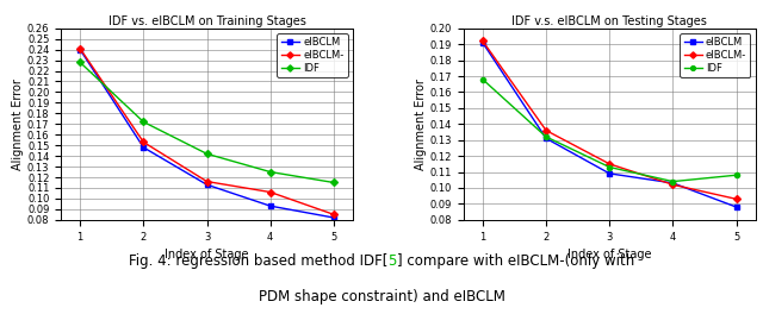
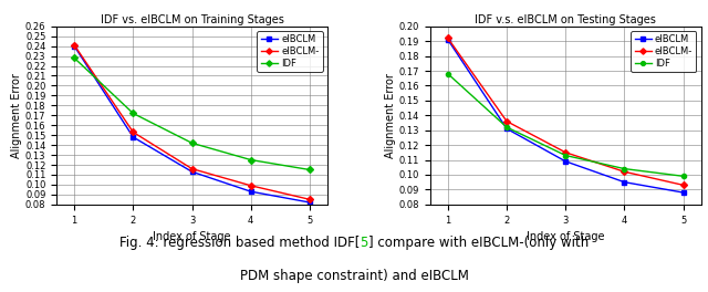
IDF vs. eIBCLM on Training Stages/eIBCLM-/4: 0.106 -> 0.099
IDF v.s. eIBCLM on Testing Stages/eIBCLM/4: 0.103 -> 0.095
IDF v.s. eIBCLM on Testing Stages/IDF/5: 0.108 -> 0.099
